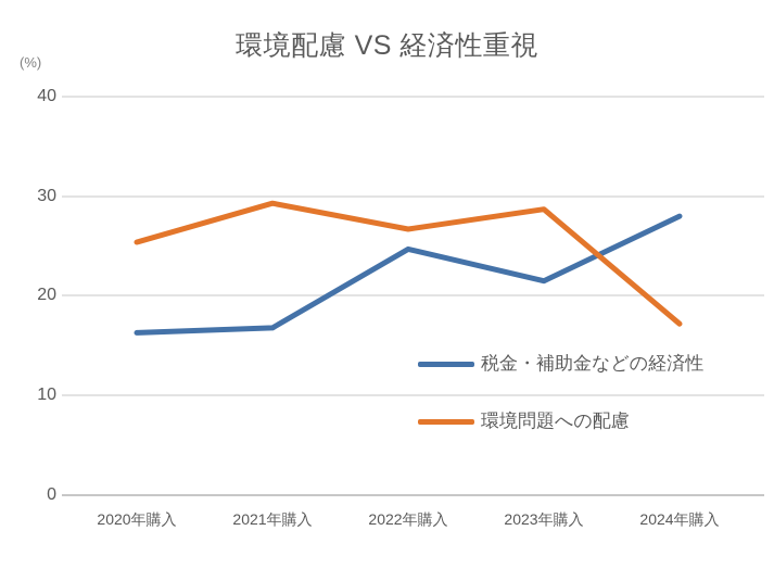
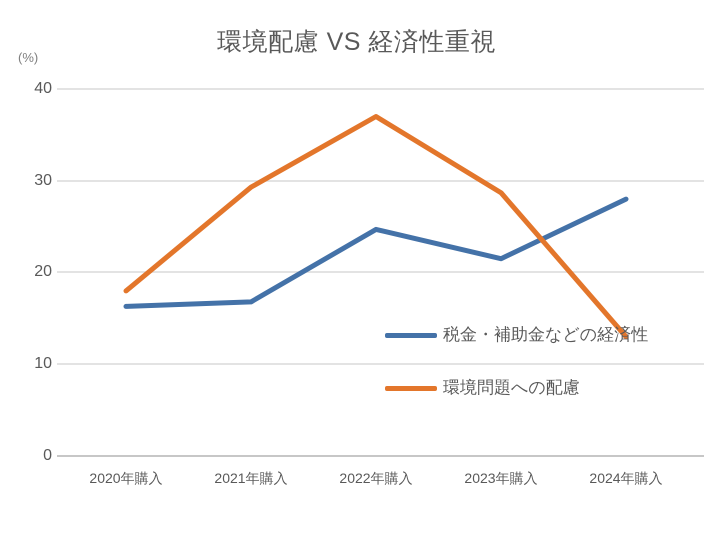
環境問題への配慮/2020年購入: 25 -> 18
環境問題への配慮/2022年購入: 27 -> 37
環境問題への配慮/2024年購入: 17 -> 13
